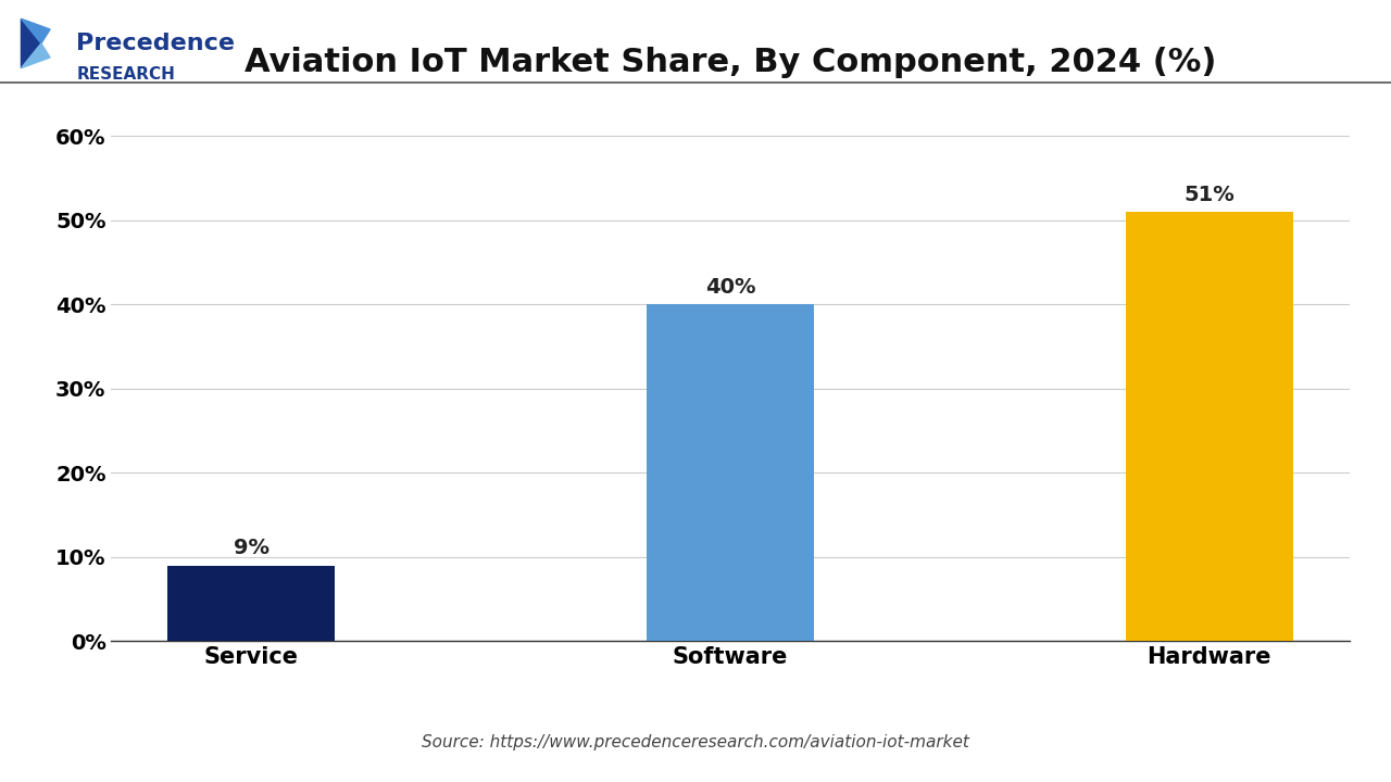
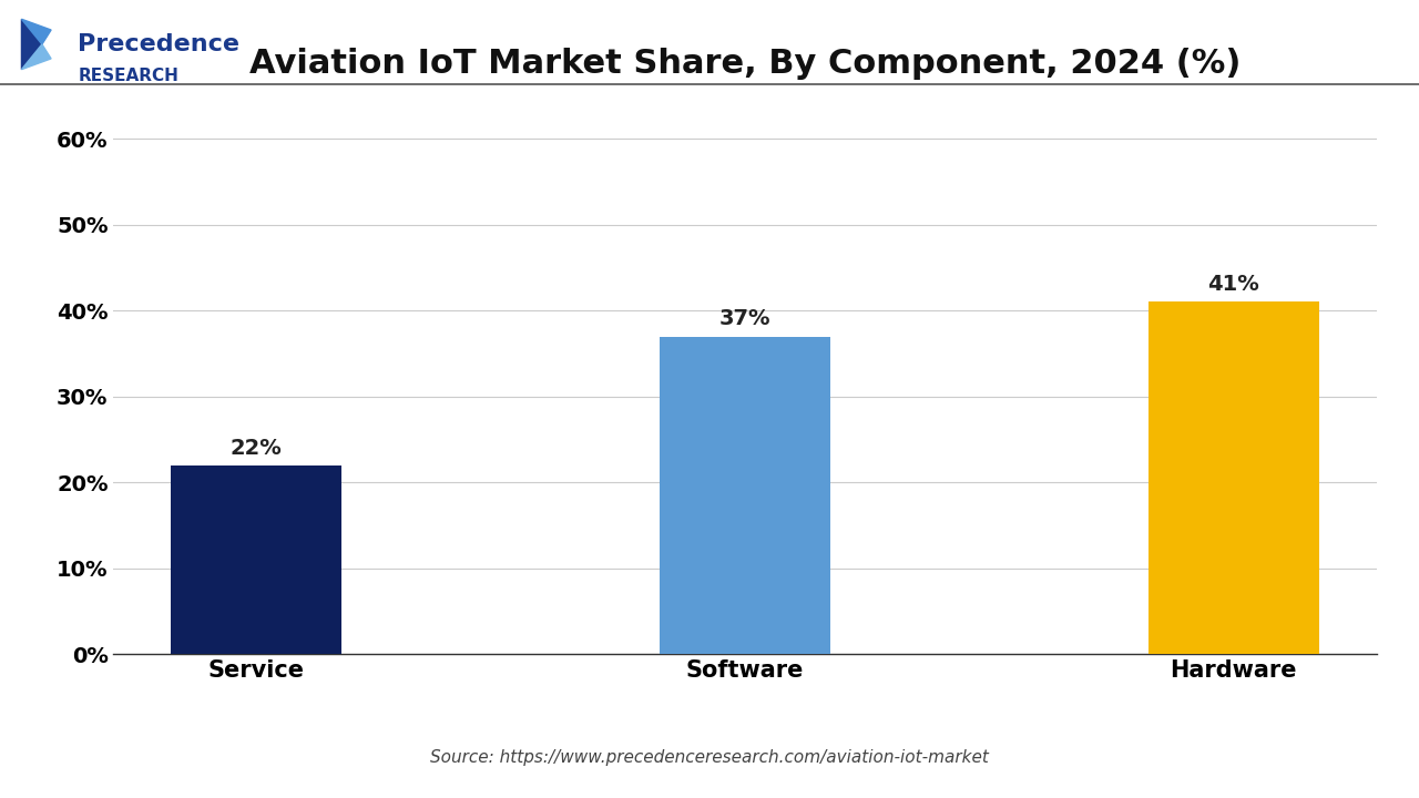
Service: 9% -> 22%
Software: 40% -> 37%
Hardware: 51% -> 41%
